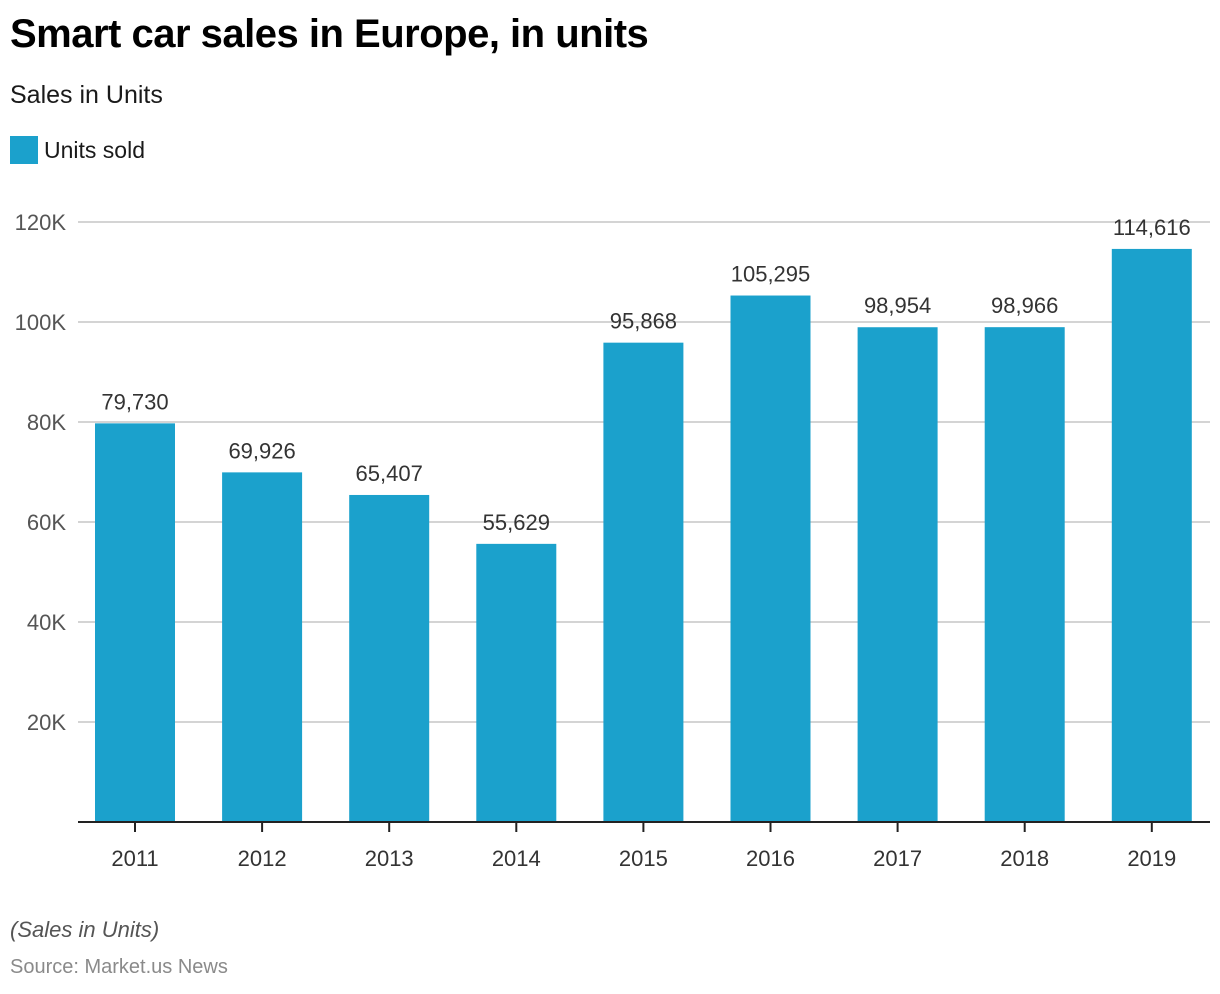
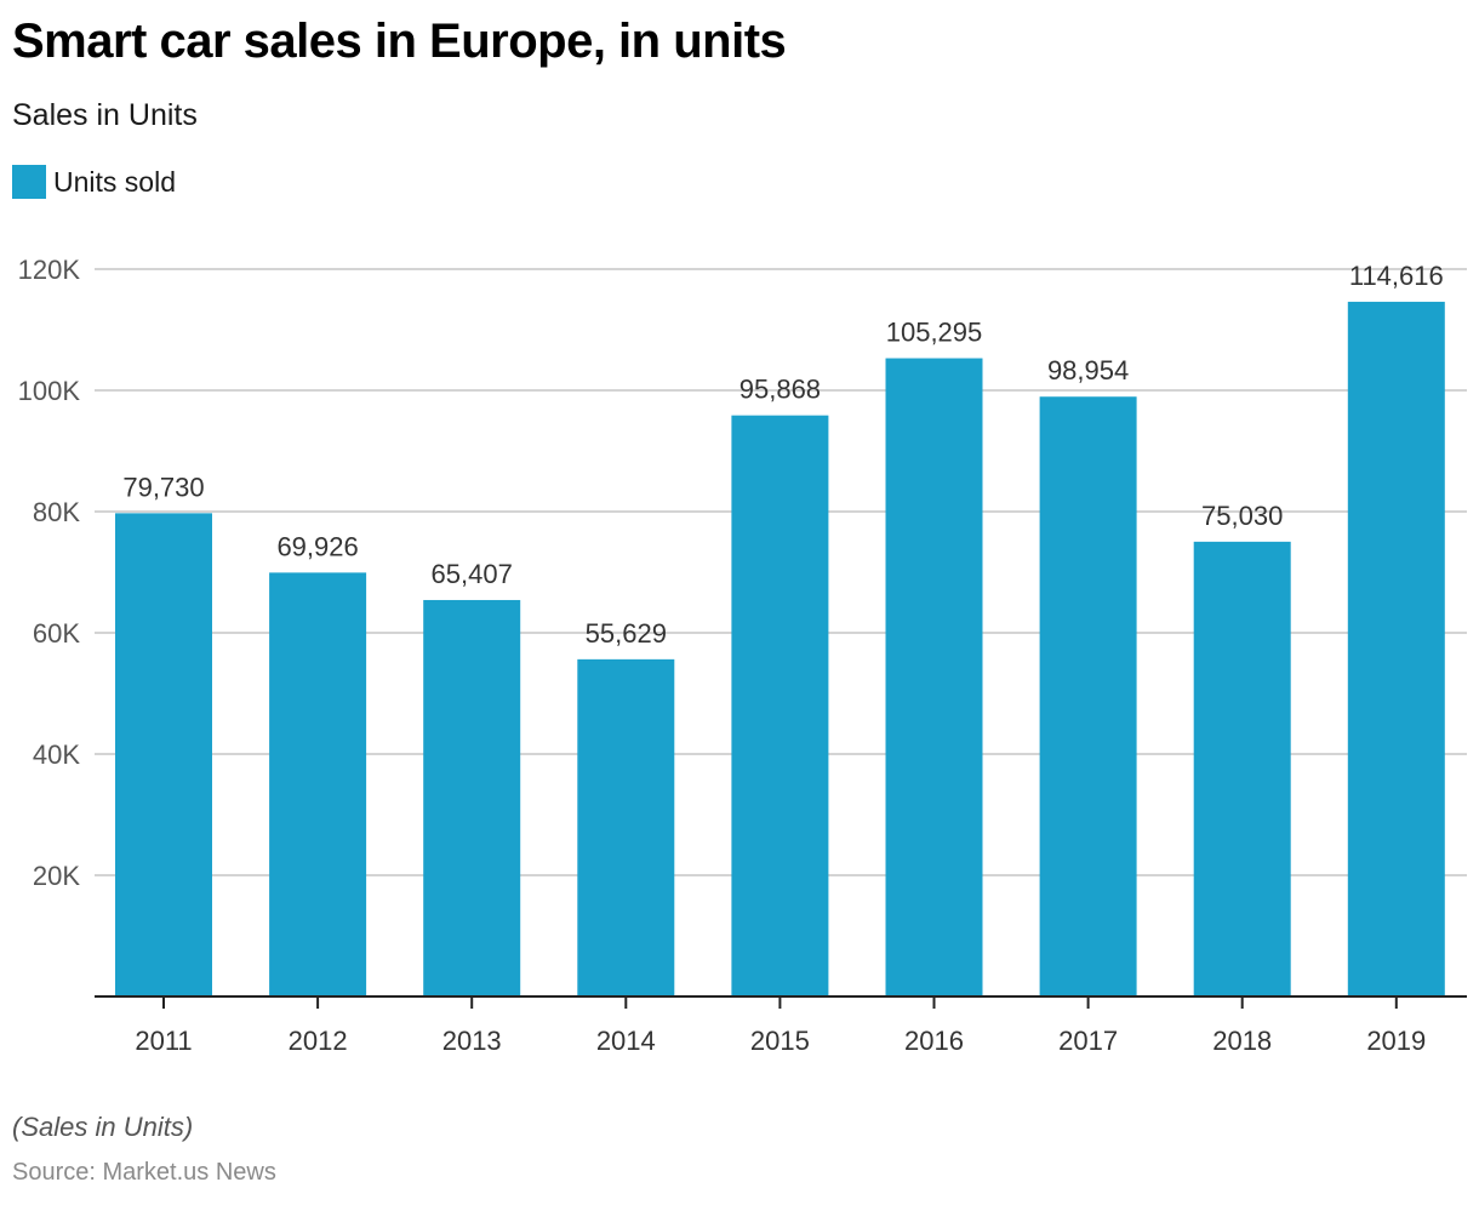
2018: 98,966 -> 75,030
